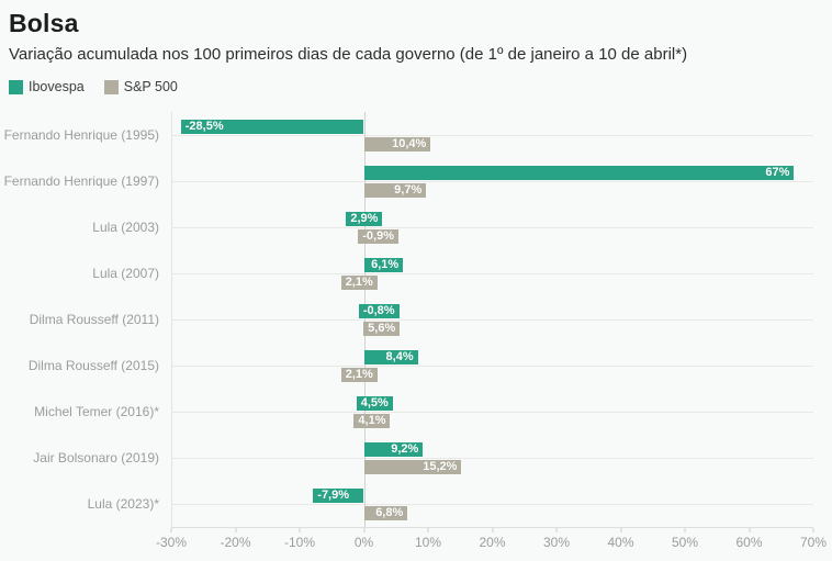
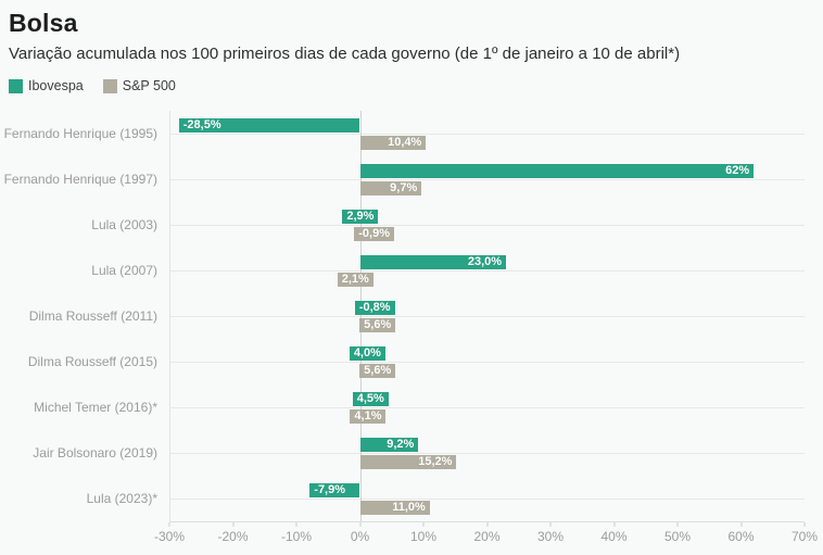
Ibovespa/Fernando Henrique (1997): 67% -> 62%
Ibovespa/Lula (2007): 6,1% -> 23,0%
Ibovespa/Dilma Rousseff (2015): 8,4% -> 4,0%
S&P 500/Dilma Rousseff (2015): 2,1% -> 5,6%
S&P 500/Lula (2023)*: 6,8% -> 11,0%
